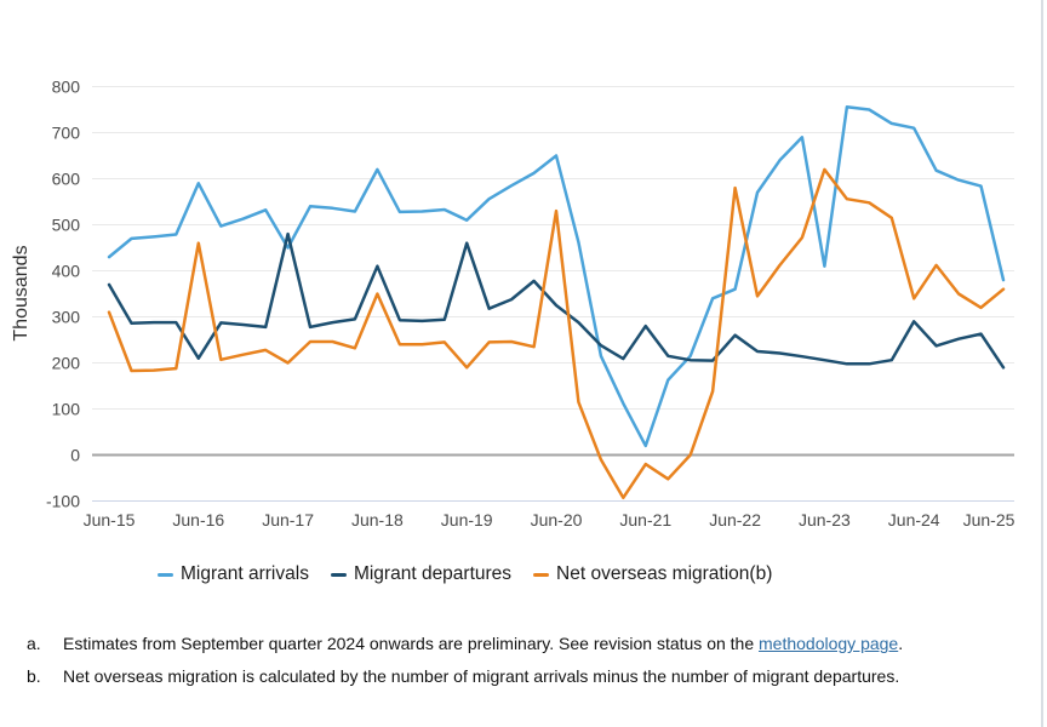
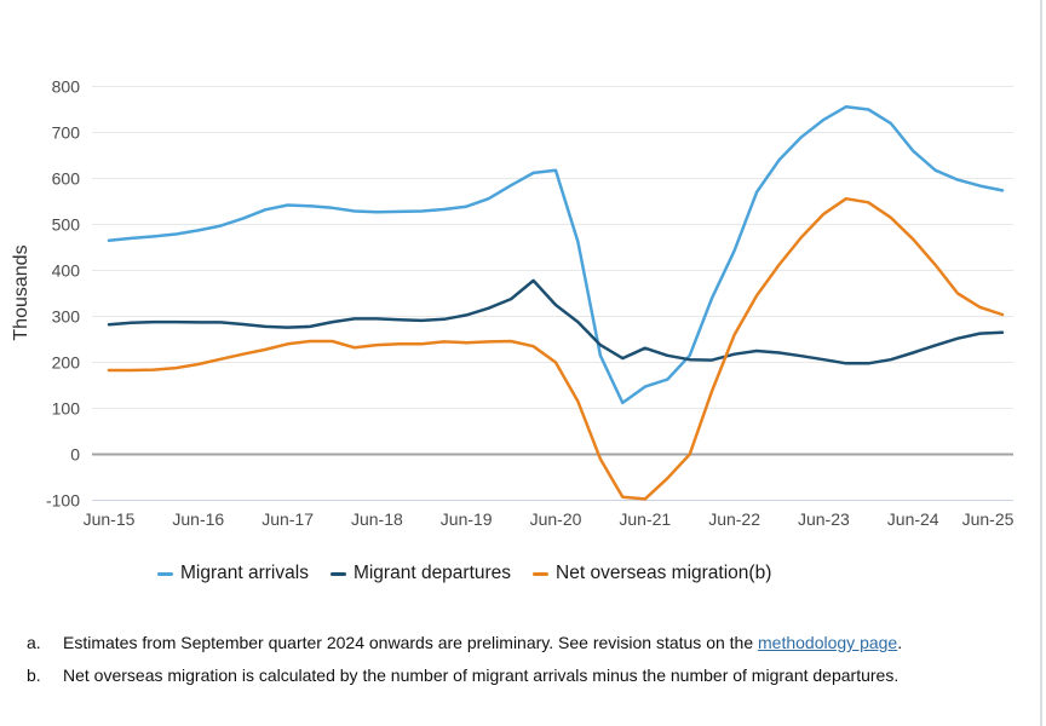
Migrant arrivals/Jun-15: 430 -> 460
Migrant departures/Jun-15: 370 -> 280
Net overseas migration(b)/Jun-15: 310 -> 180
Migrant arrivals/Jun-16: 590 -> 490
Migrant departures/Jun-16: 210 -> 290
Net overseas migration(b)/Jun-16: 460 -> 200
Migrant arrivals/Jun-17: 450 -> 540
Migrant departures/Jun-17: 480 -> 280
Net overseas migration(b)/Jun-17: 200 -> 240
Migrant arrivals/Jun-18: 620 -> 530
Migrant departures/Jun-18: 410 -> 300
Net overseas migration(b)/Jun-18: 350 -> 240
Migrant arrivals/Jun-19: 510 -> 540
Migrant departures/Jun-19: 460 -> 300
Net overseas migration(b)/Jun-19: 190 -> 240
Migrant arrivals/Jun-20: 650 -> 620
Net overseas migration(b)/Jun-20: 530 -> 200
Migrant arrivals/Jun-21: 20 -> 150
Migrant departures/Jun-21: 280 -> 230
Net overseas migration(b)/Jun-21: -20 -> -100
Migrant arrivals/Jun-22: 360 -> 440
Migrant departures/Jun-22: 260 -> 220
Net overseas migration(b)/Jun-22: 580 -> 260
Migrant arrivals/Jun-23: 410 -> 730
Net overseas migration(b)/Jun-23: 620 -> 520
Migrant arrivals/Jun-24: 710 -> 660
Migrant departures/Jun-24: 290 -> 220
Net overseas migration(b)/Jun-24: 340 -> 470
Migrant arrivals/Jun-25: 380 -> 570
Migrant departures/Jun-25: 190 -> 260
Net overseas migration(b)/Jun-25: 360 -> 300
